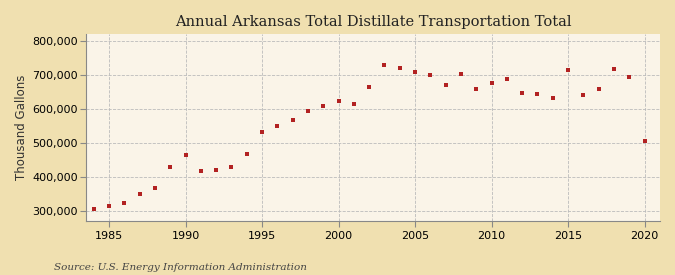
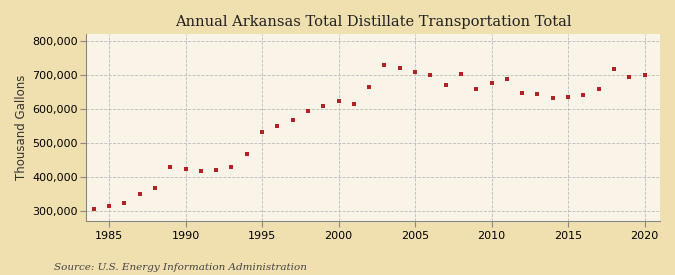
1990: 465,000 -> 422,000
2015: 715,000 -> 634,000
2020: 505,000 -> 700,000
